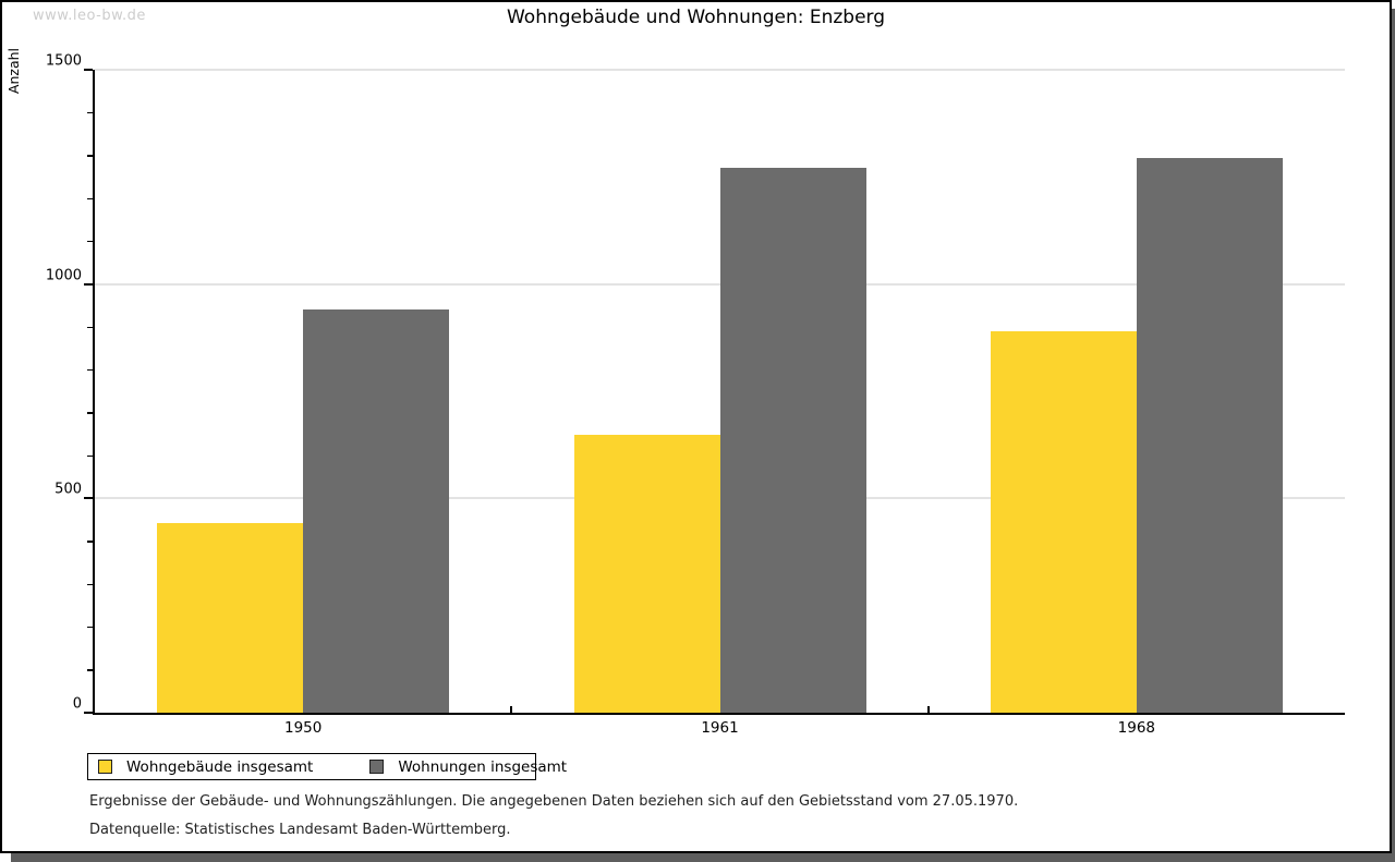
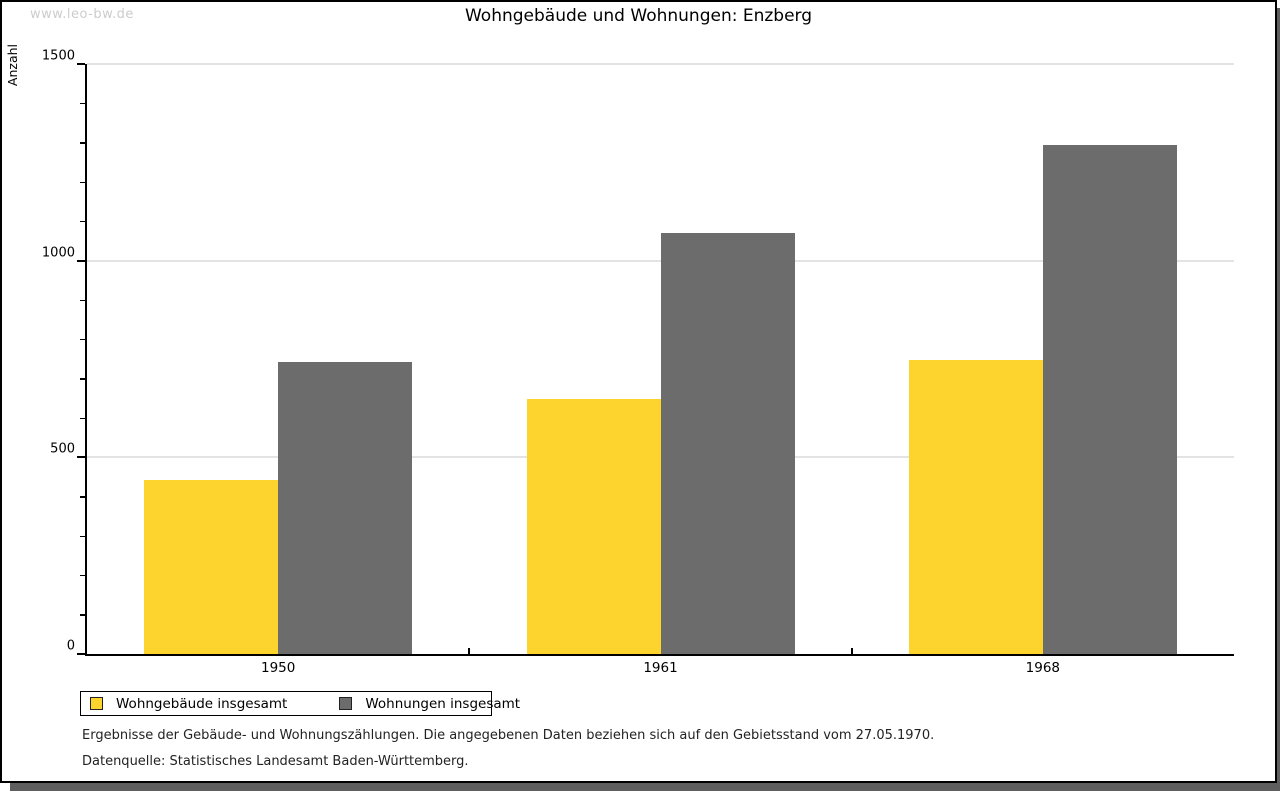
Wohnungen insgesamt/1950: 940 -> 740
Wohnungen insgesamt/1961: 1270 -> 1070
Wohngebäude insgesamt/1968: 890 -> 750
